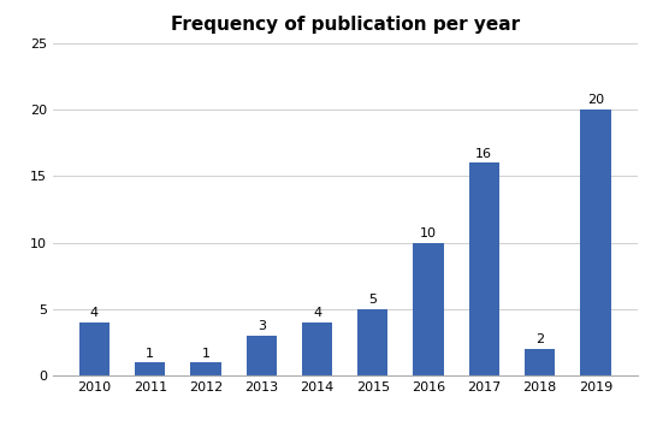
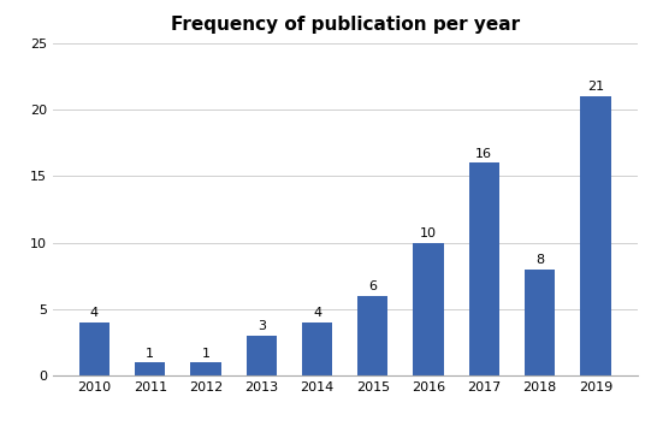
2015: 5 -> 6
2018: 2 -> 8
2019: 20 -> 21
